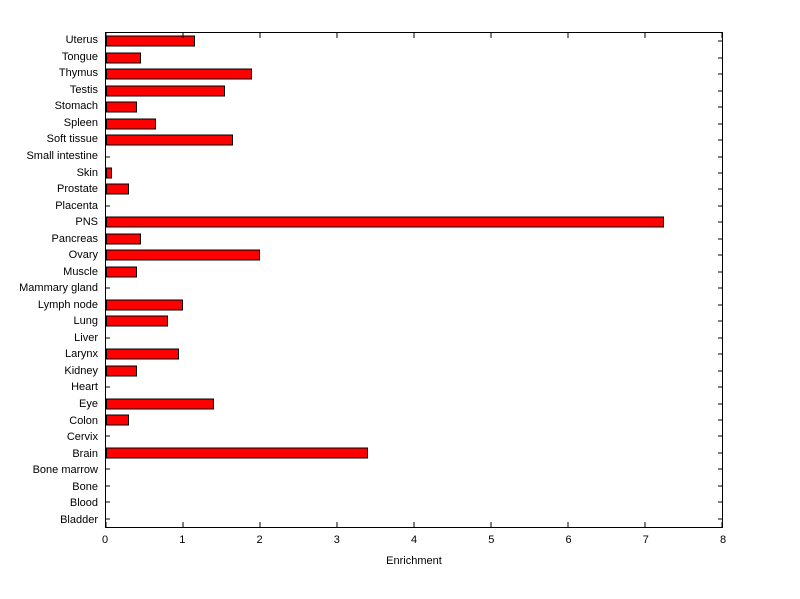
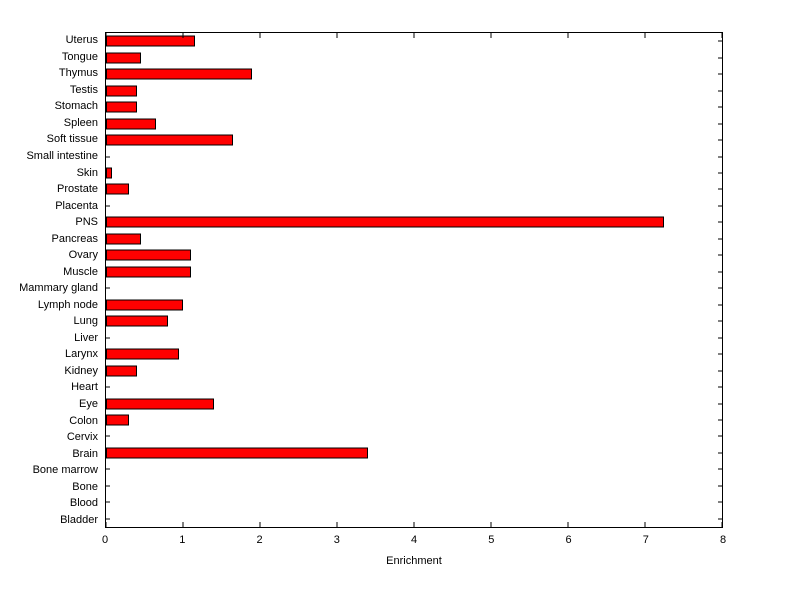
Testis: 1.6 -> 0.4
Ovary: 2.0 -> 1.1
Muscle: 0.4 -> 1.1
